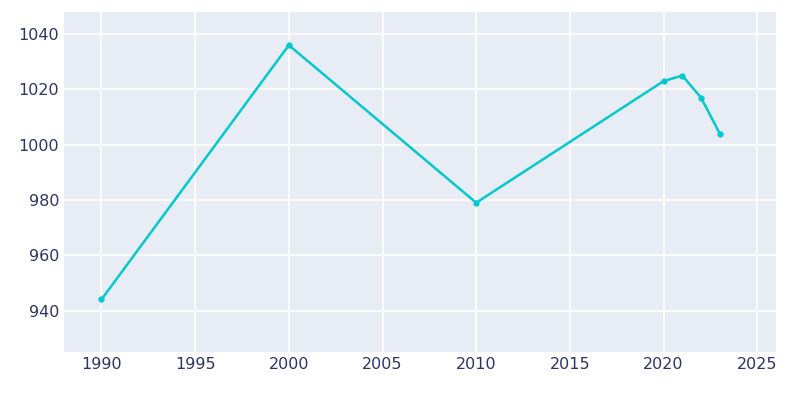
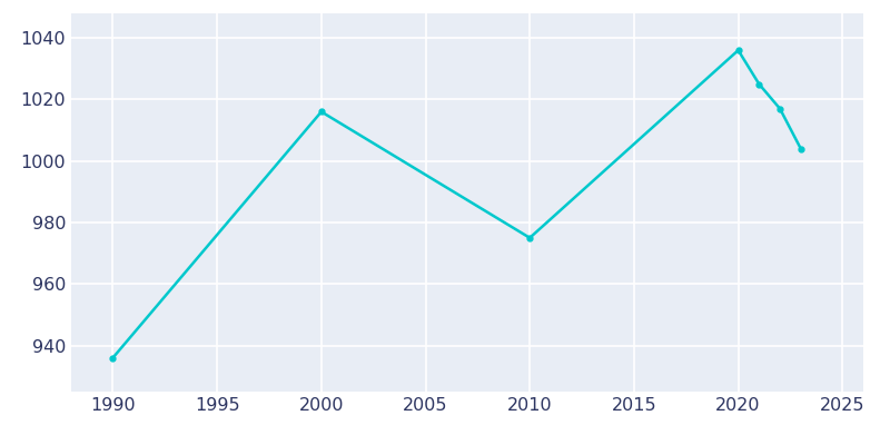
1990: 944 -> 936
2000: 1036 -> 1016
2010: 979 -> 975
2020: 1023 -> 1036
